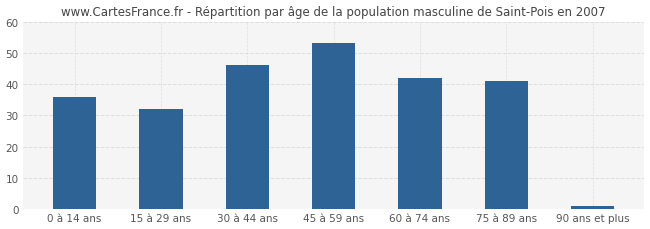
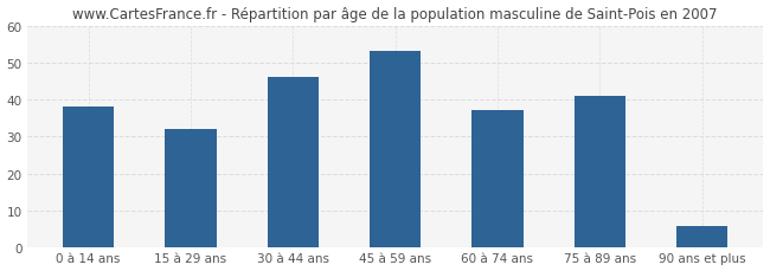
0 à 14 ans: 36 -> 38
60 à 74 ans: 42 -> 37
90 ans et plus: 1 -> 6
